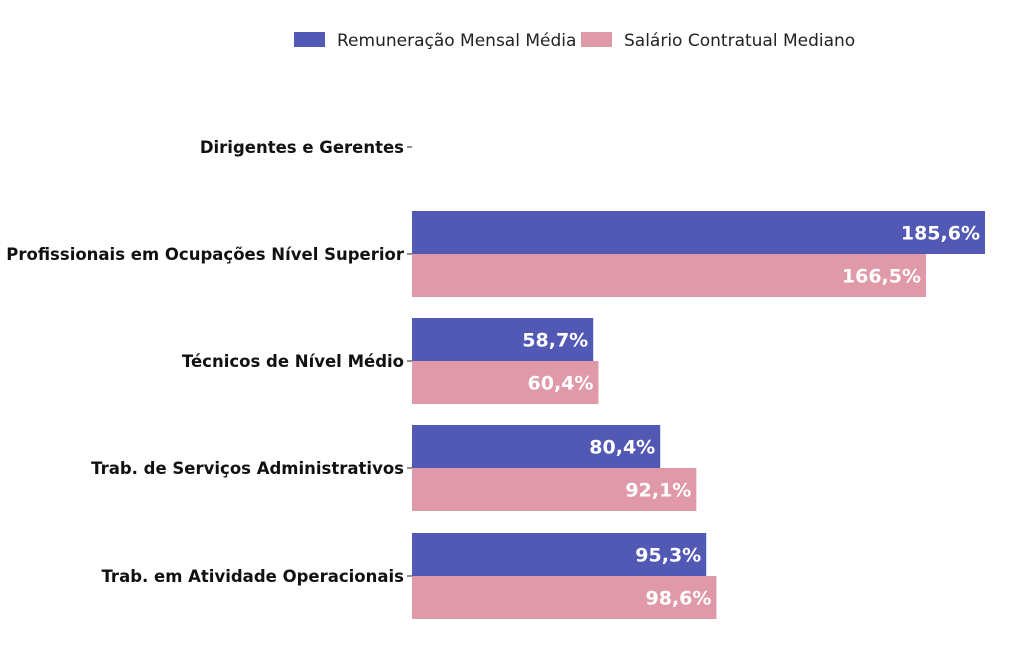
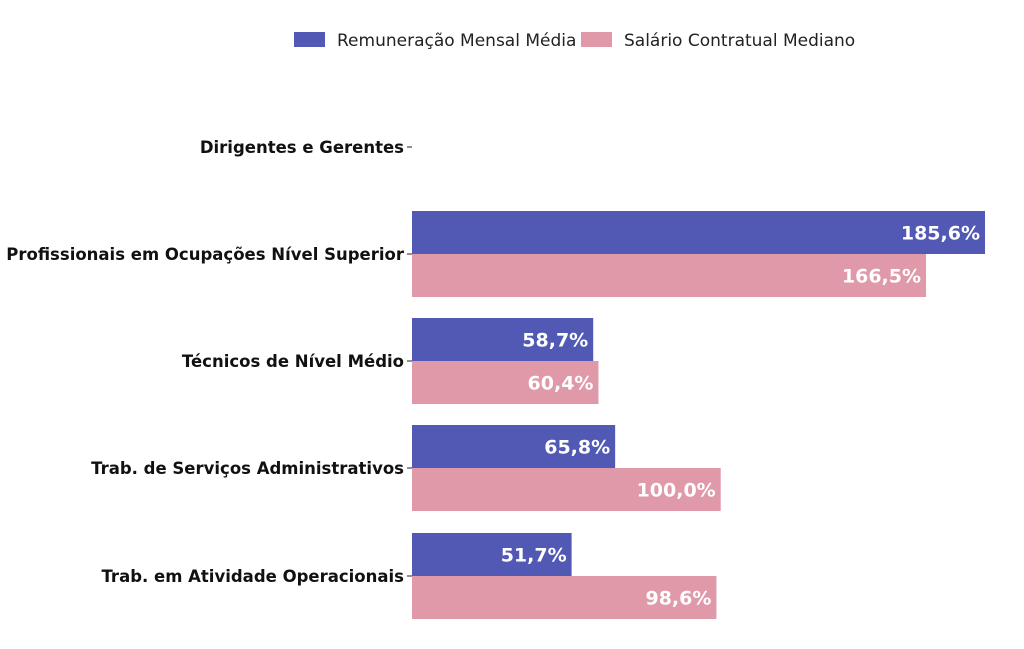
Remuneração Mensal Média/Trab. de Serviços Administrativos: 80,4% -> 65,8%
Salário Contratual Mediano/Trab. de Serviços Administrativos: 92,1% -> 100,0%
Remuneração Mensal Média/Trab. em Atividade Operacionais: 95,3% -> 51,7%
